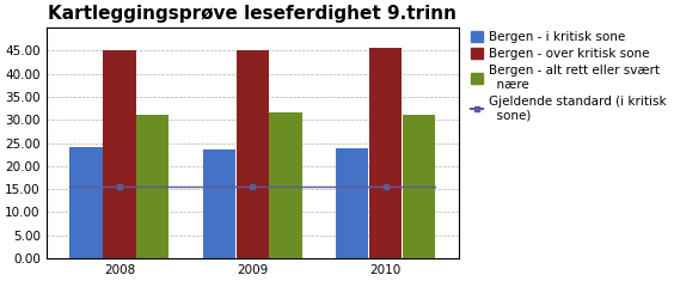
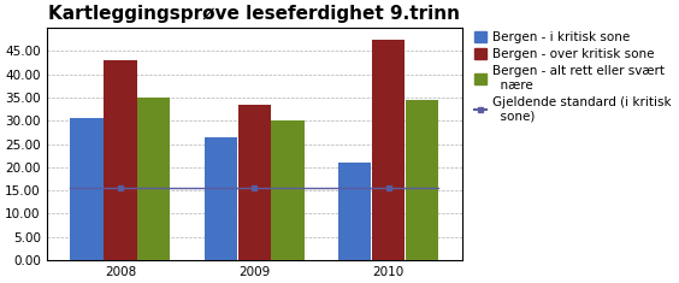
Bergen - i kritisk sone/2008: 24.2 -> 30.5
Bergen - over kritisk sone/2008: 45.0 -> 43.0
Bergen - alt rett eller svært nære/2008: 31.0 -> 35.0
Bergen - i kritisk sone/2009: 23.5 -> 26.5
Bergen - over kritisk sone/2009: 45.1 -> 33.5
Bergen - alt rett eller svært nære/2009: 31.5 -> 30.0
Bergen - i kritisk sone/2010: 23.8 -> 21.0
Bergen - over kritisk sone/2010: 45.6 -> 47.5
Bergen - alt rett eller svært nære/2010: 31.0 -> 34.5
